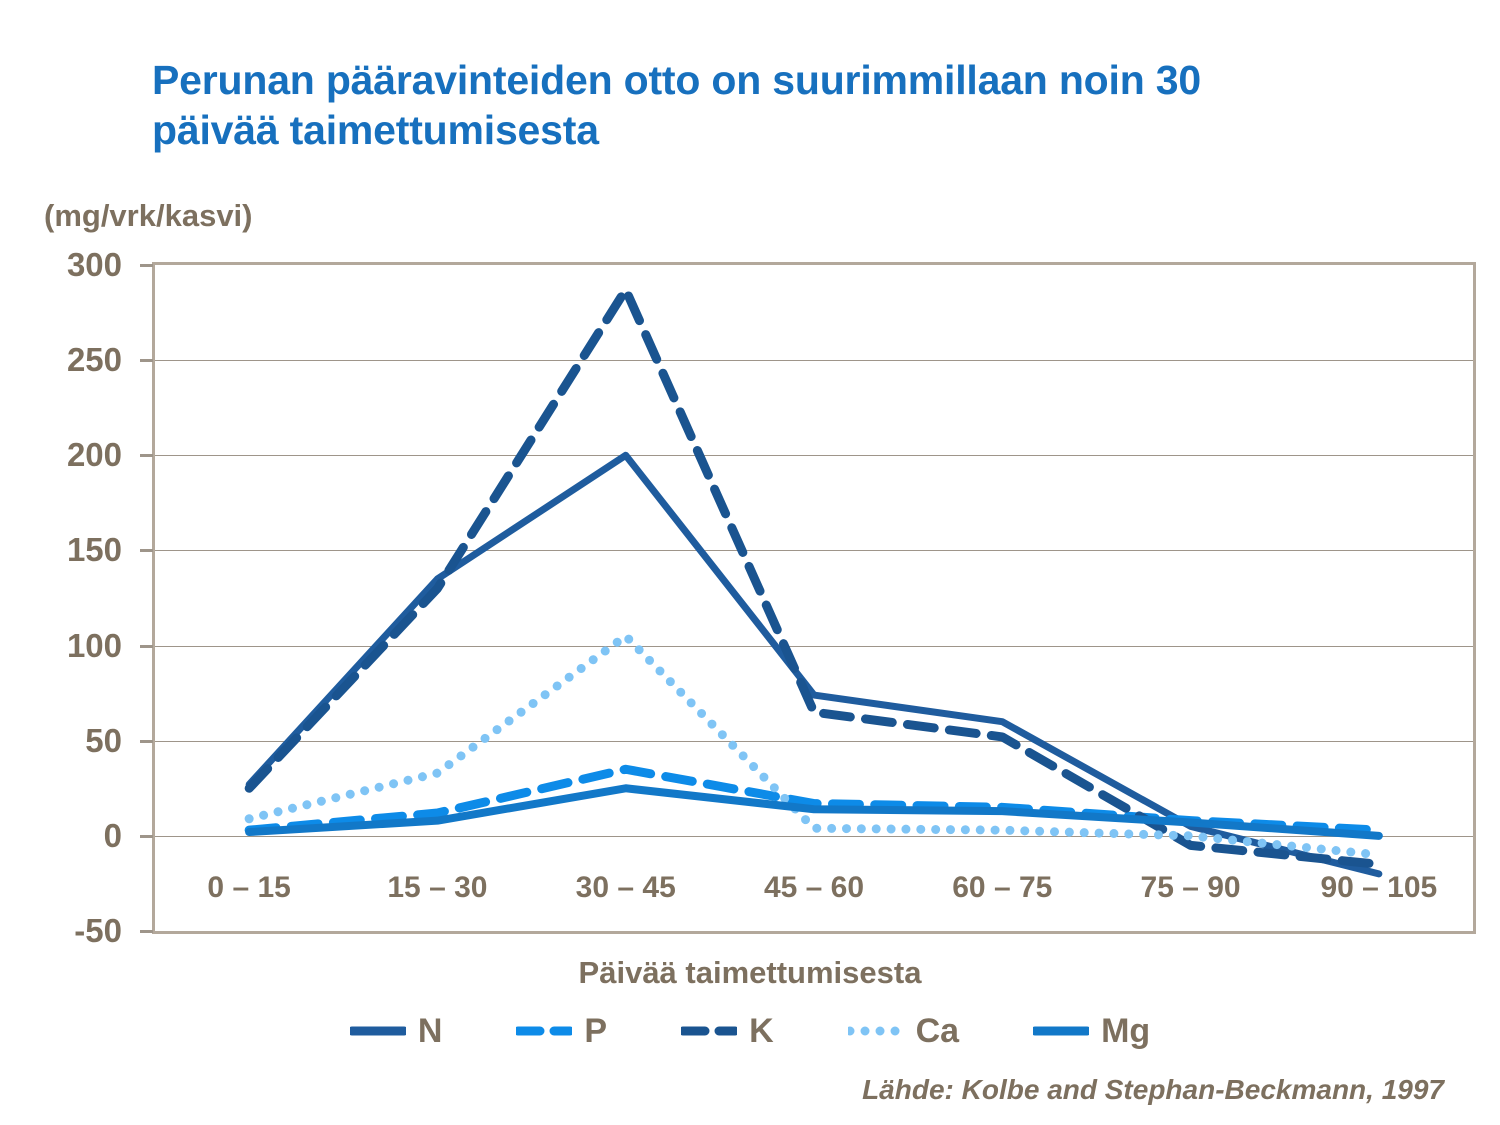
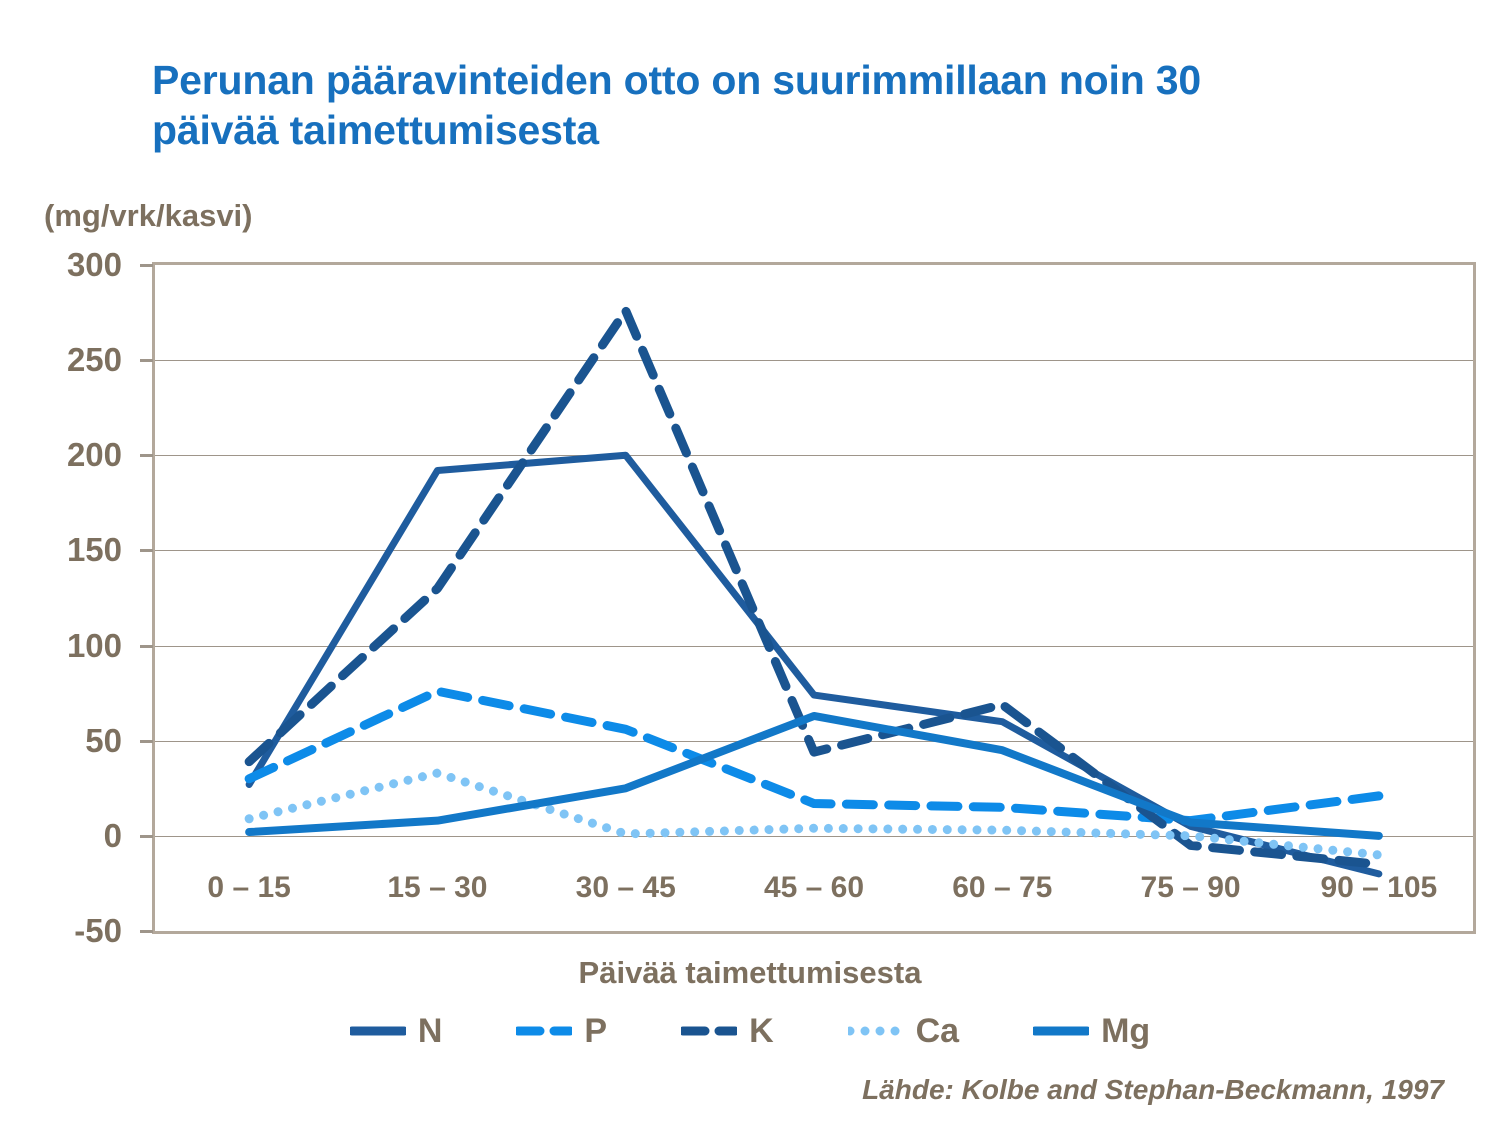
P/0 – 15: 3 -> 30
K/0 – 15: 25 -> 39
N/15 – 30: 135 -> 192
P/15 – 30: 12 -> 76
P/30 – 45: 35 -> 56
K/30 – 45: 287 -> 276
Ca/30 – 45: 105 -> 1
K/45 – 60: 65 -> 44
Mg/45 – 60: 14 -> 63
K/60 – 75: 52 -> 69
Mg/60 – 75: 13 -> 45
P/90 – 105: 3 -> 21
